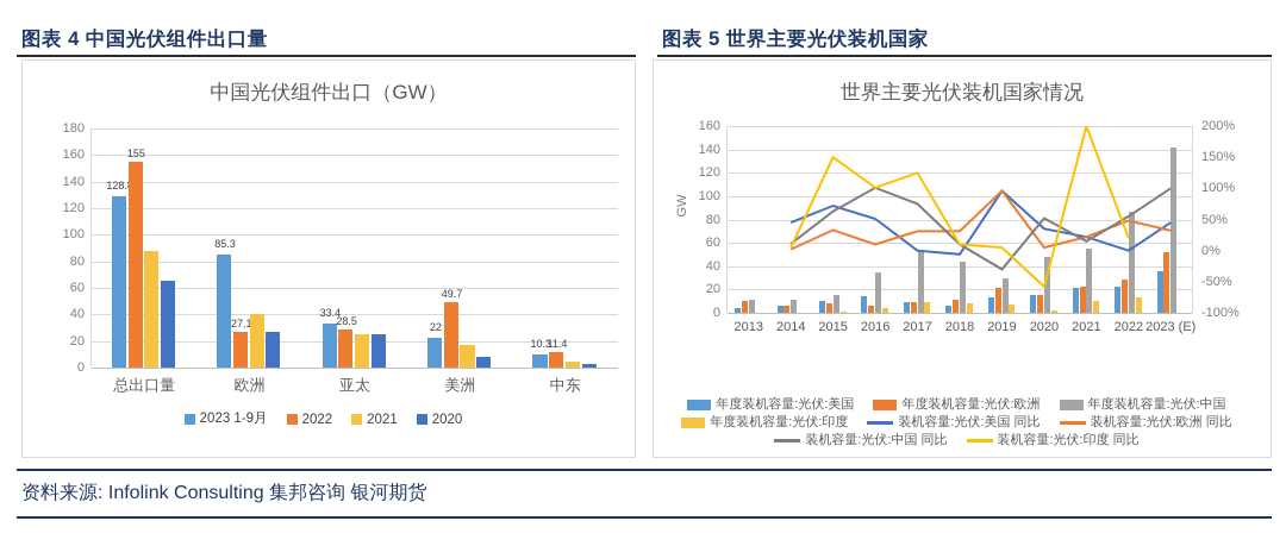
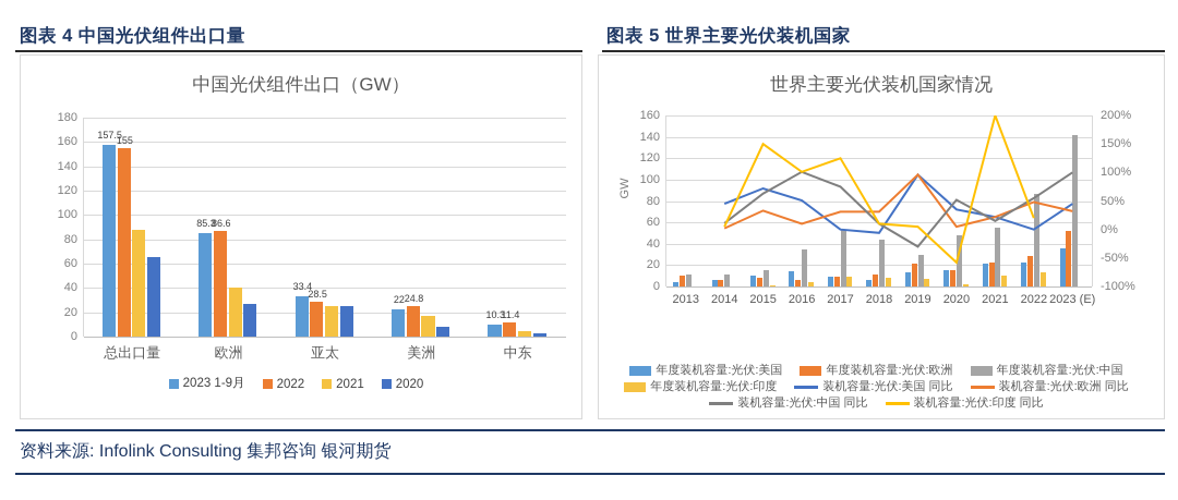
中国光伏组件出口（GW）/2023 1-9月/总出口量: 128.8 -> 157.5
中国光伏组件出口（GW）/2022/欧洲: 27.1 -> 86.6
中国光伏组件出口（GW）/2022/美洲: 49.7 -> 24.8
